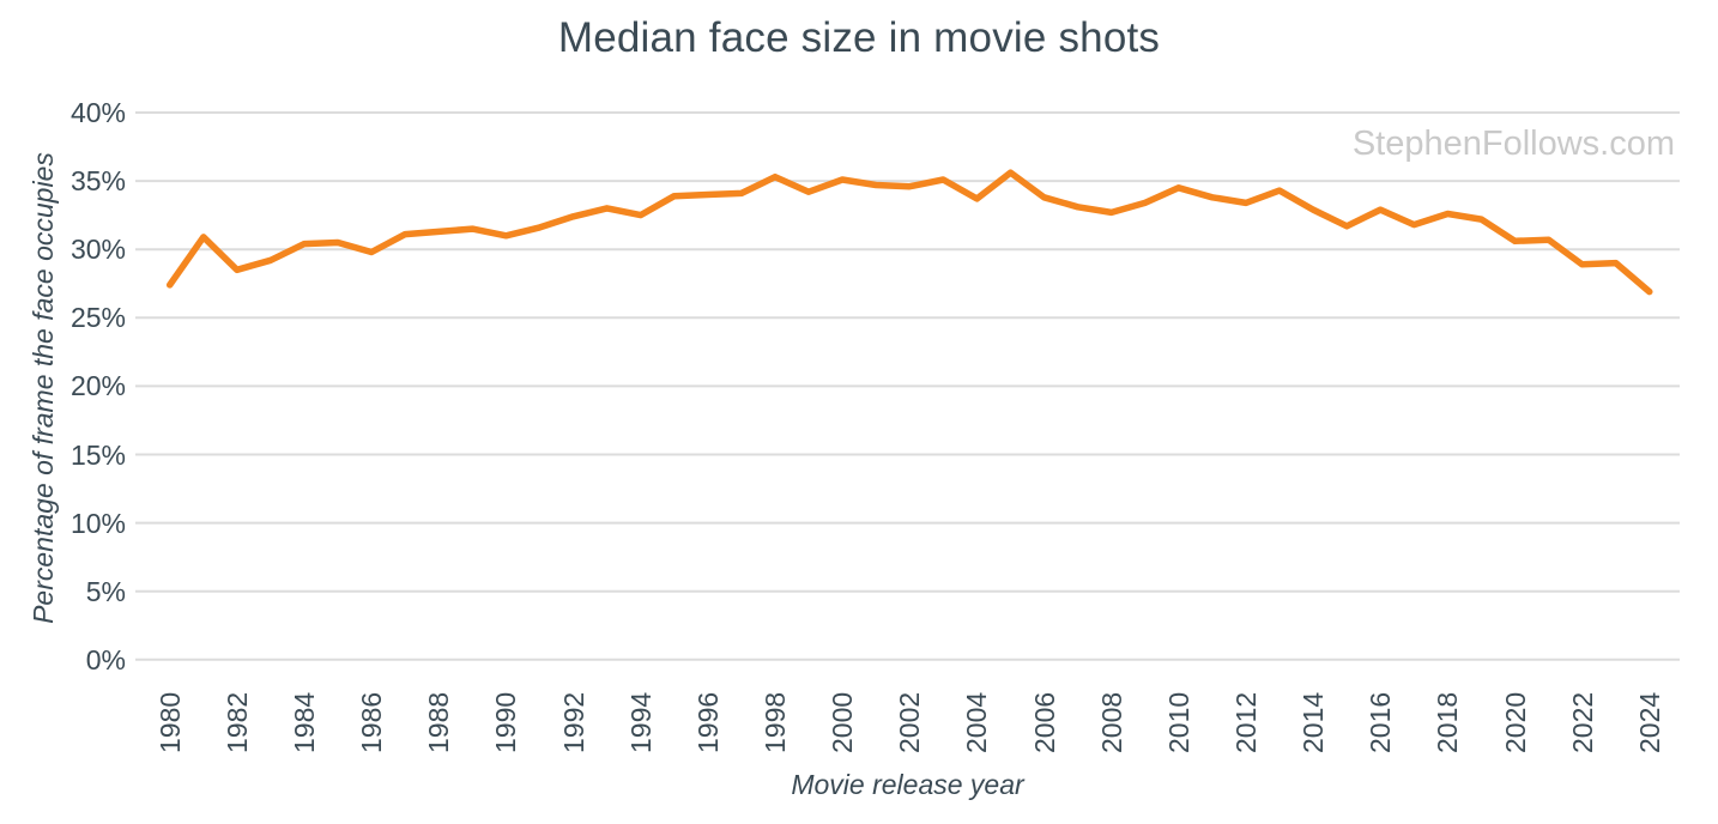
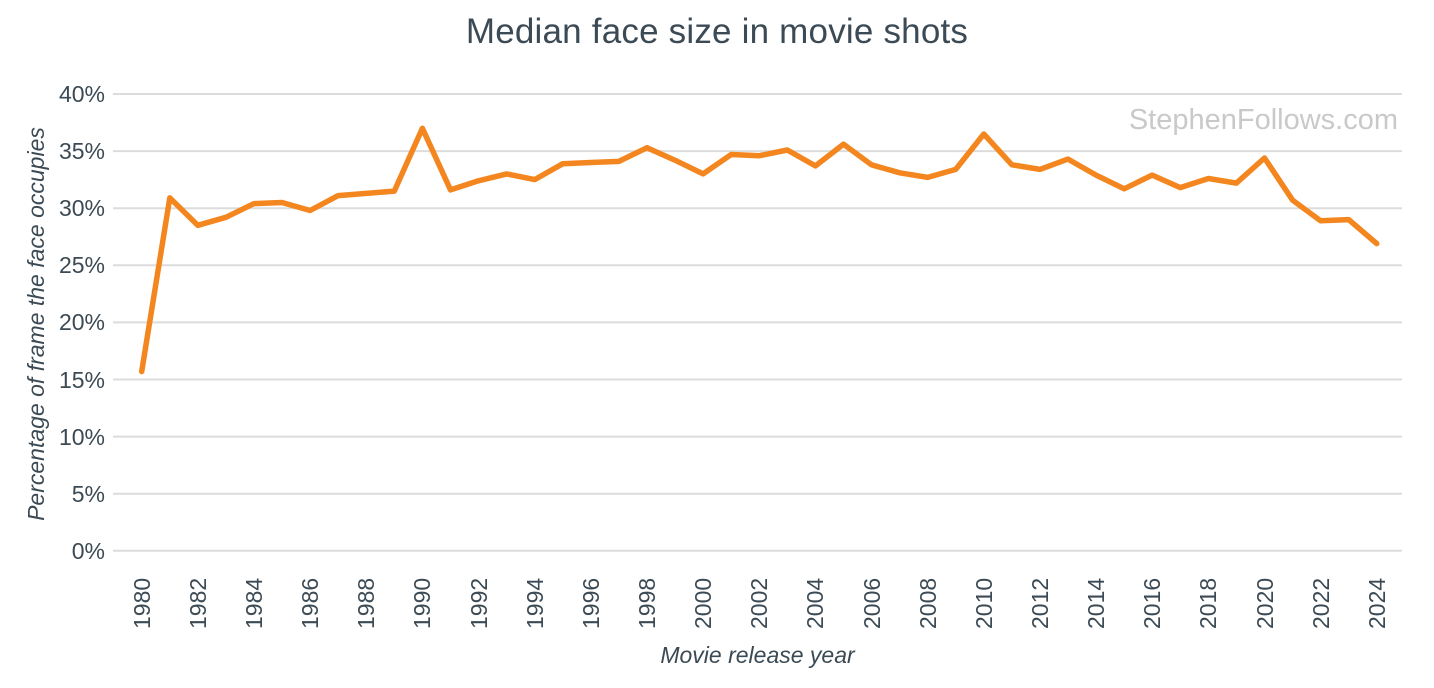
1980: 27.4% -> 15.7%
1990: 31.0% -> 37.0%
2000: 35.1% -> 33.0%
2010: 34.5% -> 36.5%
2020: 30.6% -> 34.4%
